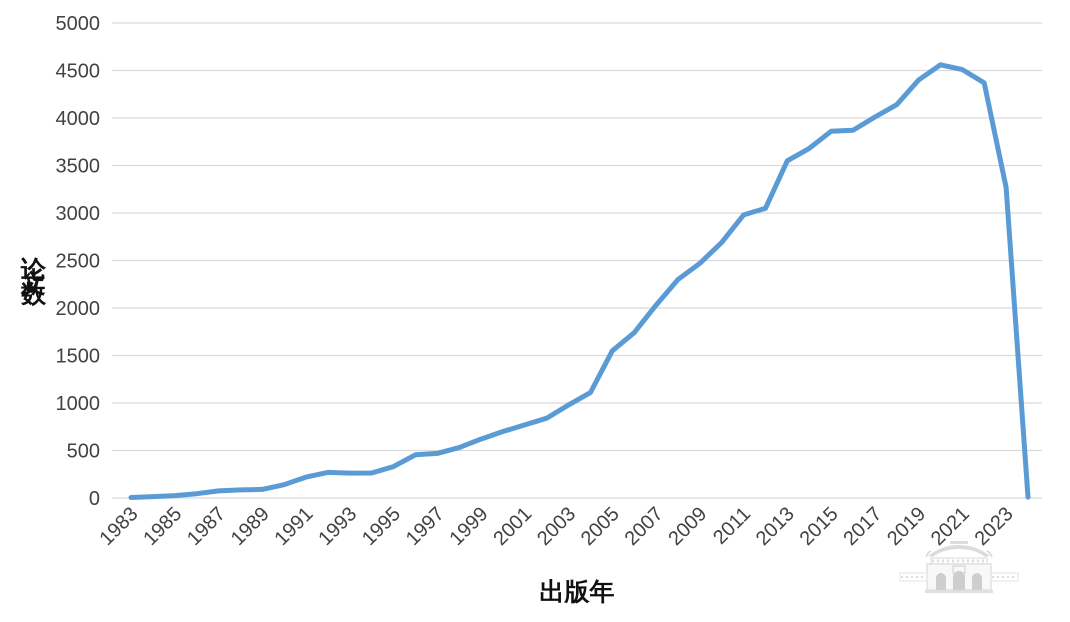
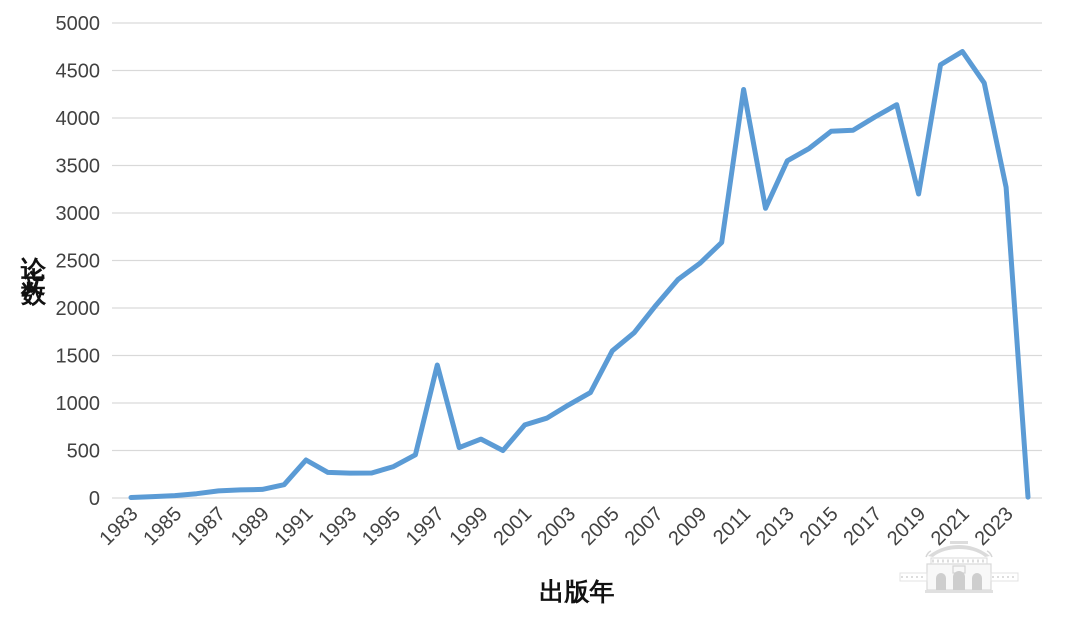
1991: 200 -> 400
1997: 500 -> 1400
2000: 700 -> 500
2011: 3000 -> 4300
2019: 4400 -> 3200
2021: 4500 -> 4700
